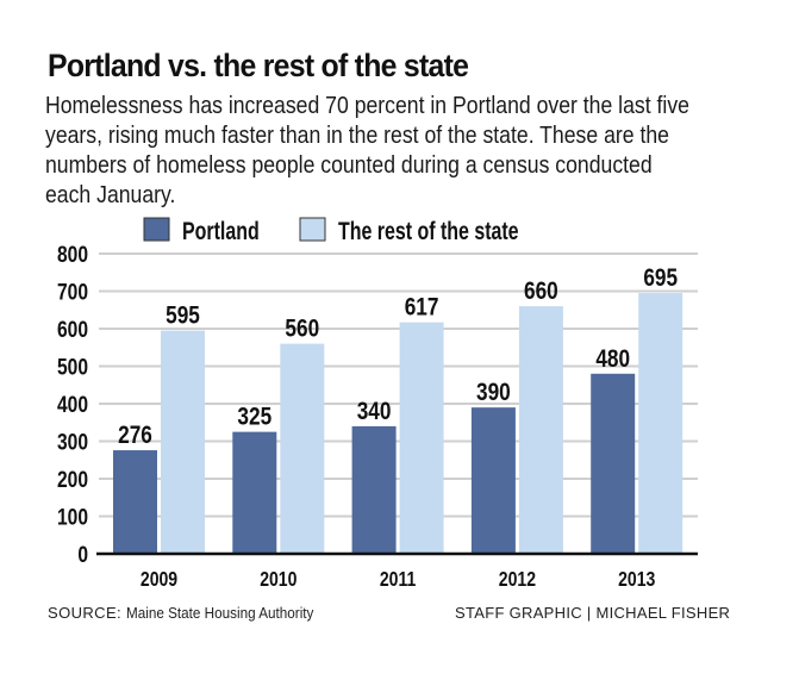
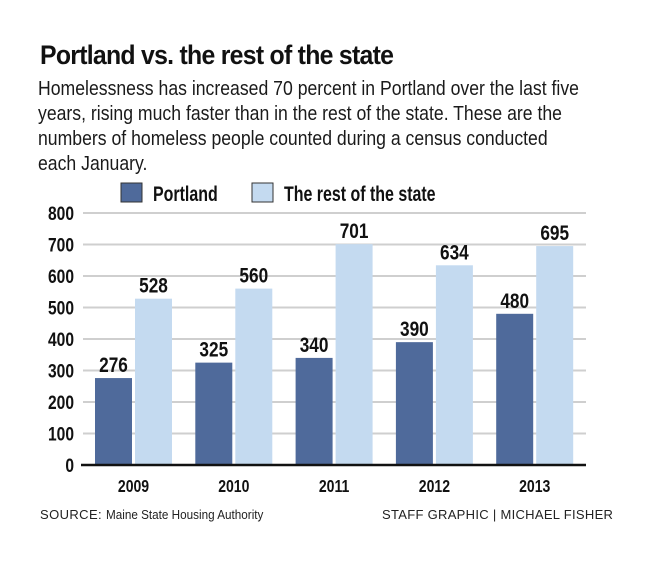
The rest of the state/2009: 595 -> 528
The rest of the state/2011: 617 -> 701
The rest of the state/2012: 660 -> 634
